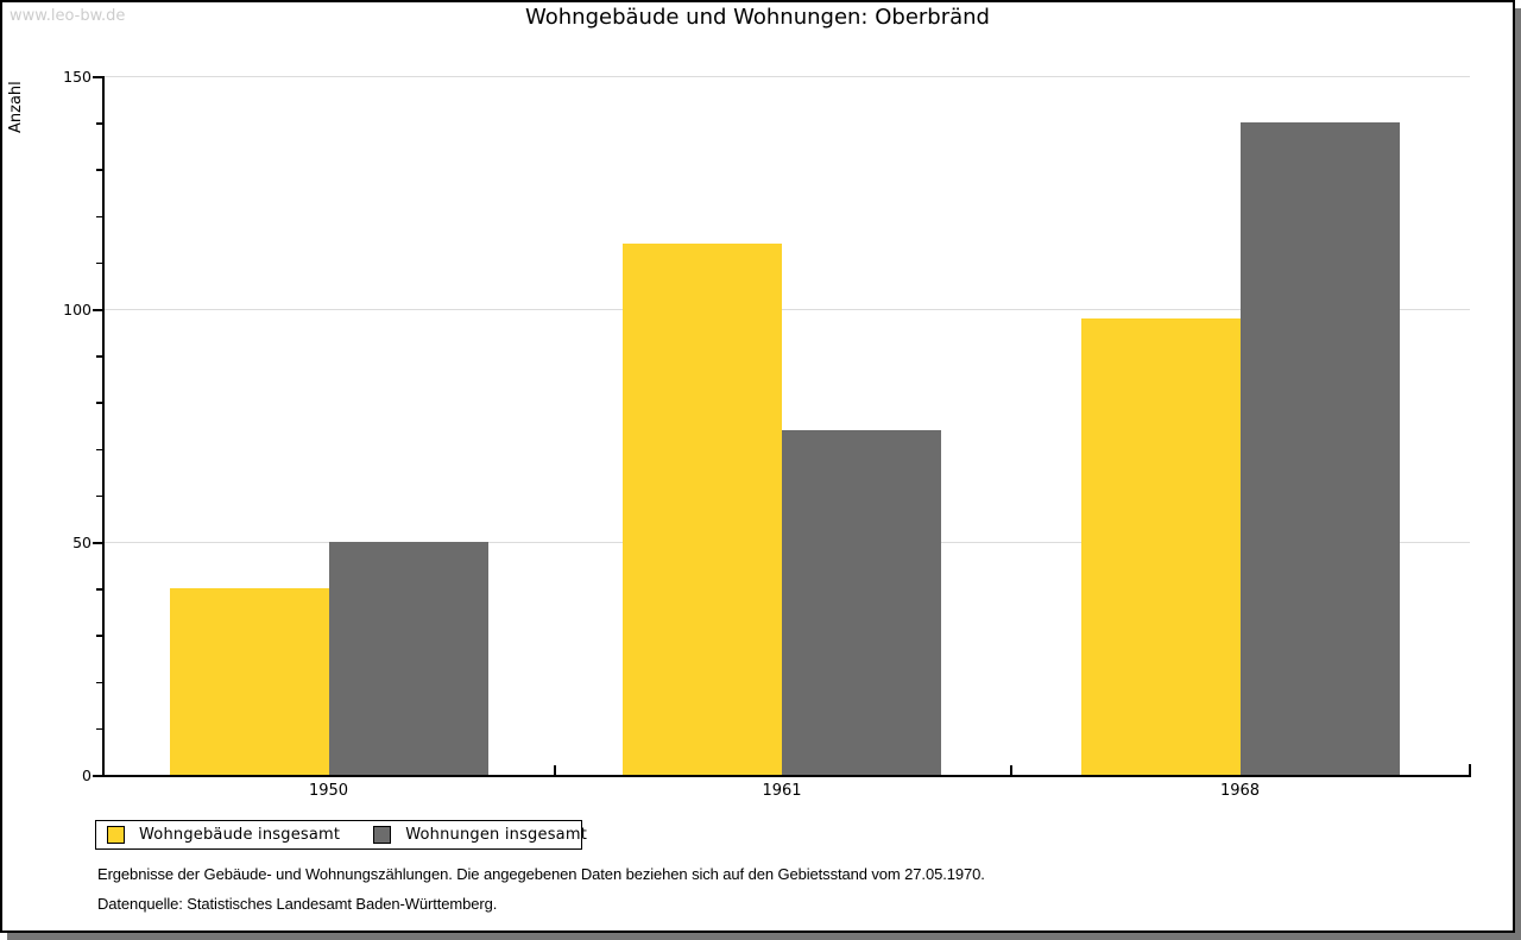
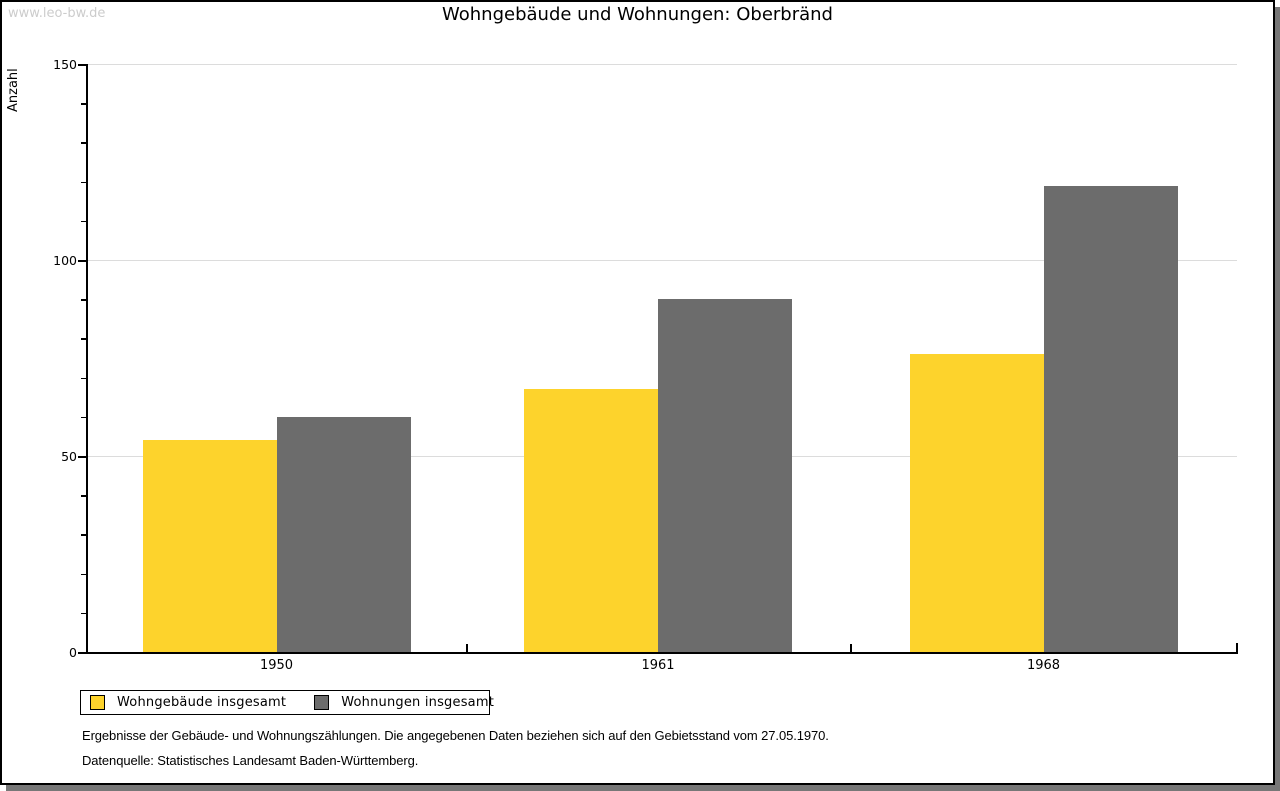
Wohngebäude insgesamt/1950: 40 -> 54
Wohnungen insgesamt/1950: 50 -> 60
Wohngebäude insgesamt/1961: 114 -> 67
Wohnungen insgesamt/1961: 74 -> 90
Wohngebäude insgesamt/1968: 98 -> 76
Wohnungen insgesamt/1968: 140 -> 119
